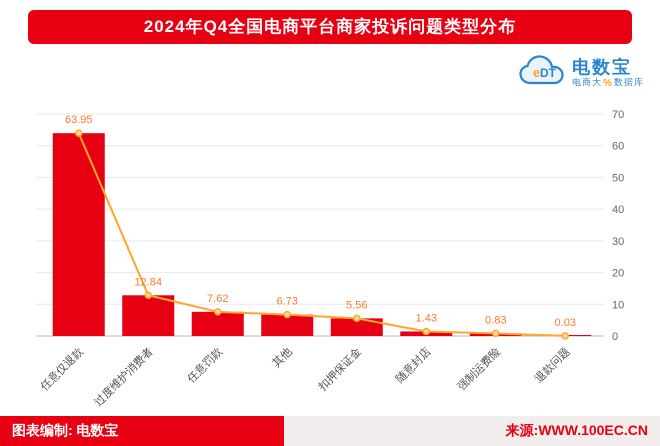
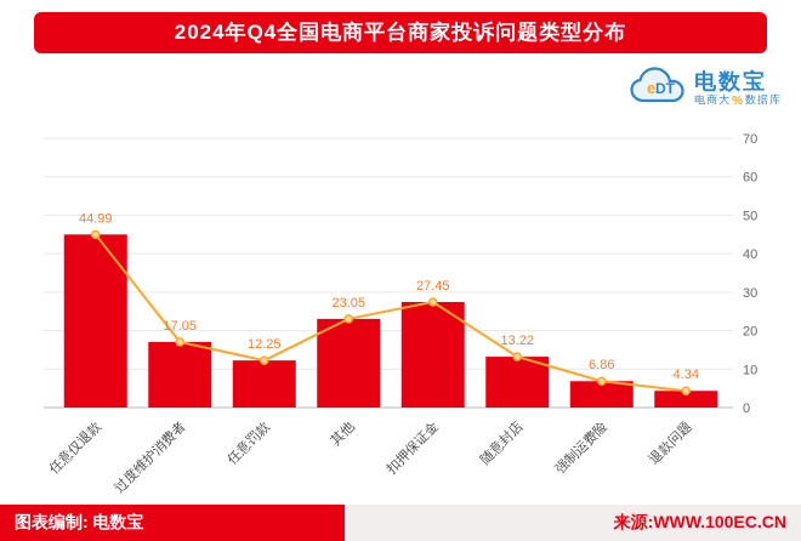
任意仅退款: 63.95 -> 44.99
过度维护消费者: 12.84 -> 17.05
任意罚款: 7.62 -> 12.25
其他: 6.73 -> 23.05
扣押保证金: 5.56 -> 27.45
随意封店: 1.43 -> 13.22
强制运费险: 0.83 -> 6.86
退款问题: 0.03 -> 4.34
